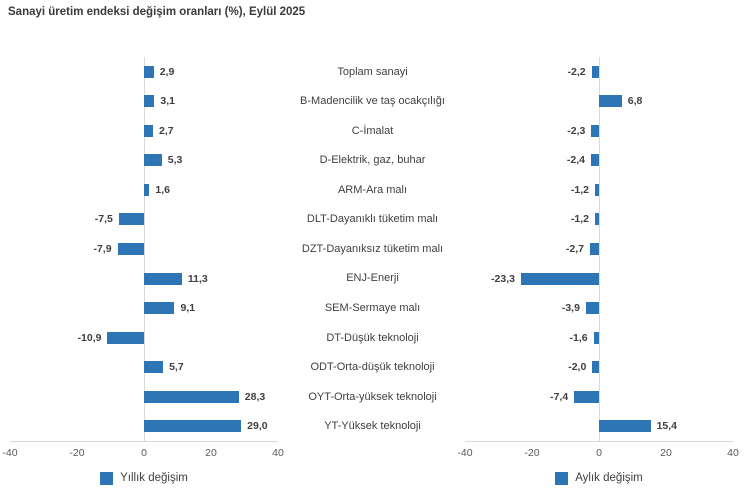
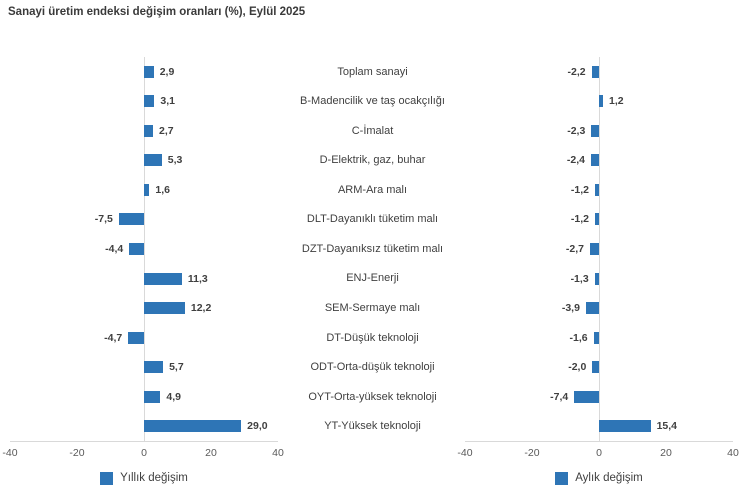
Aylık değişim/B-Madencilik ve taş ocakçılığı: 6,8 -> 1,2
Yıllık değişim/DZT-Dayanıksız tüketim malı: -7,9 -> -4,4
Aylık değişim/ENJ-Enerji: -23,3 -> -1,3
Yıllık değişim/SEM-Sermaye malı: 9,1 -> 12,2
Yıllık değişim/DT-Düşük teknoloji: -10,9 -> -4,7
Yıllık değişim/OYT-Orta-yüksek teknoloji: 28,3 -> 4,9
